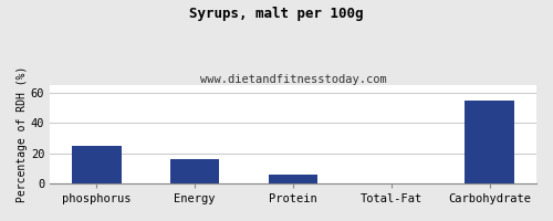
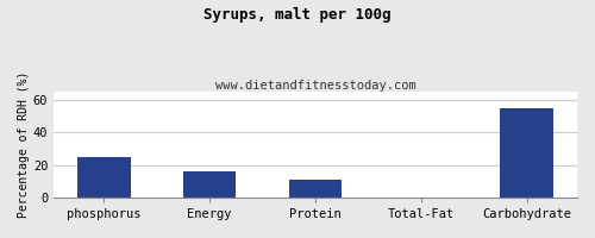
Protein: 6 -> 11
